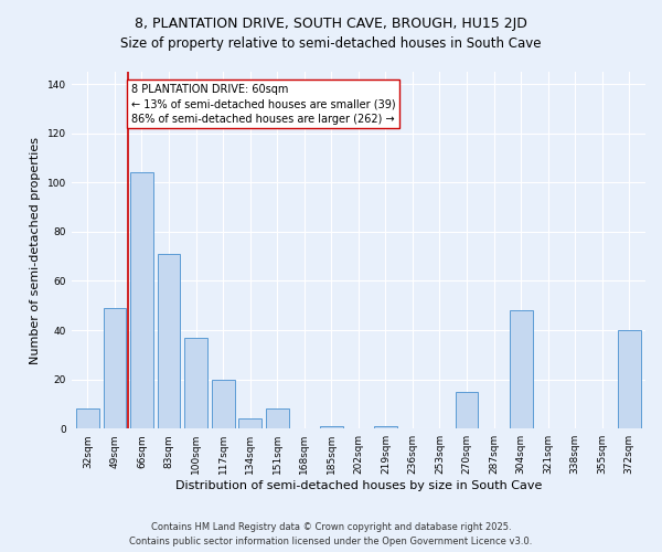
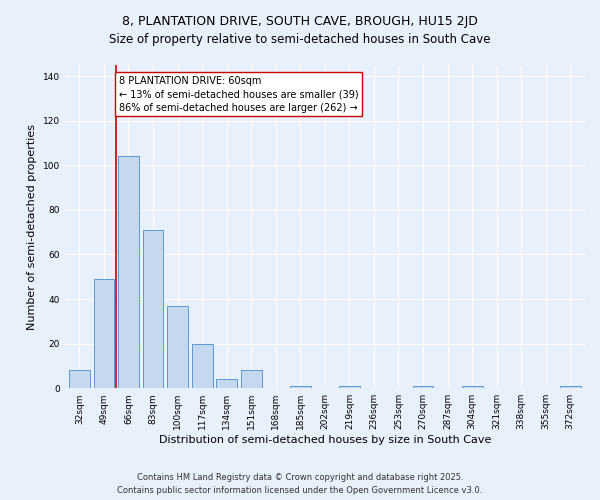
270sqm: 15 -> 1
304sqm: 48 -> 1
372sqm: 40 -> 1
